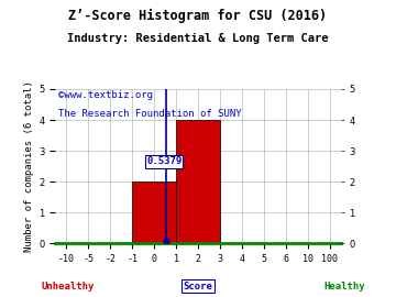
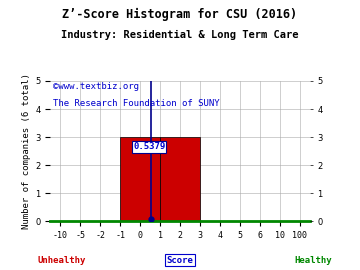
0: 2 -> 3
2: 4 -> 3
